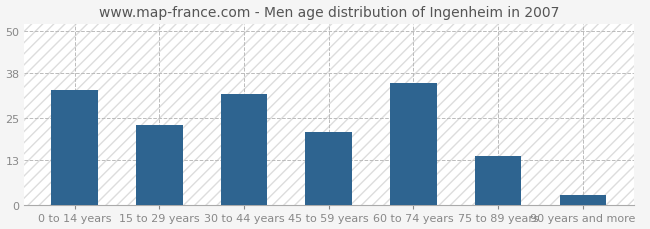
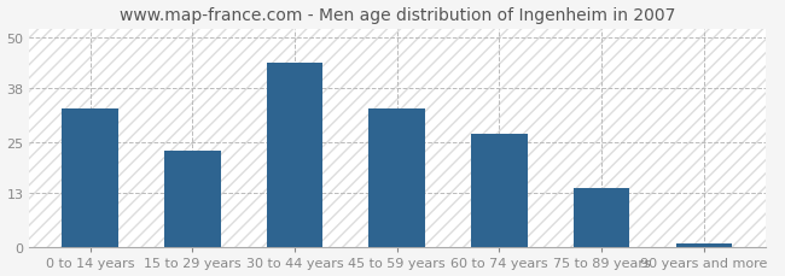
30 to 44 years: 32 -> 44
45 to 59 years: 21 -> 33
60 to 74 years: 35 -> 27
90 years and more: 3 -> 1
